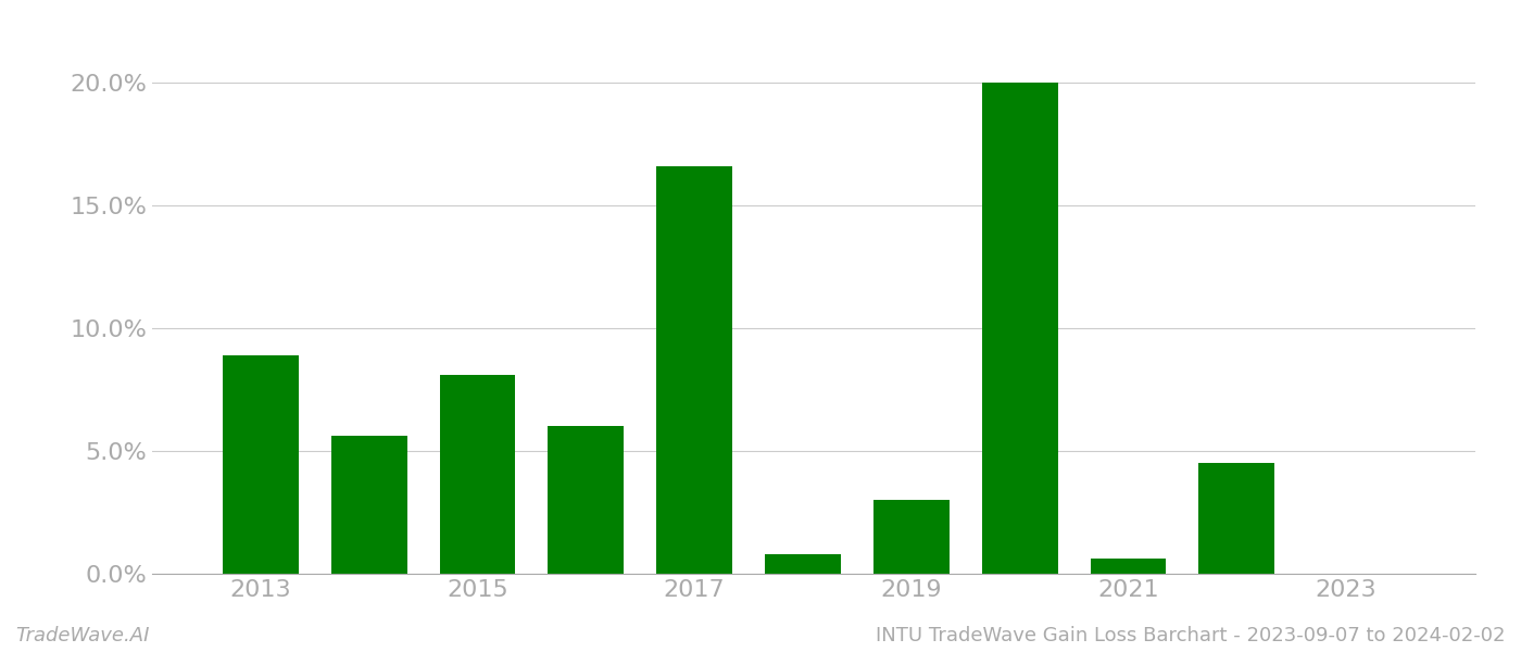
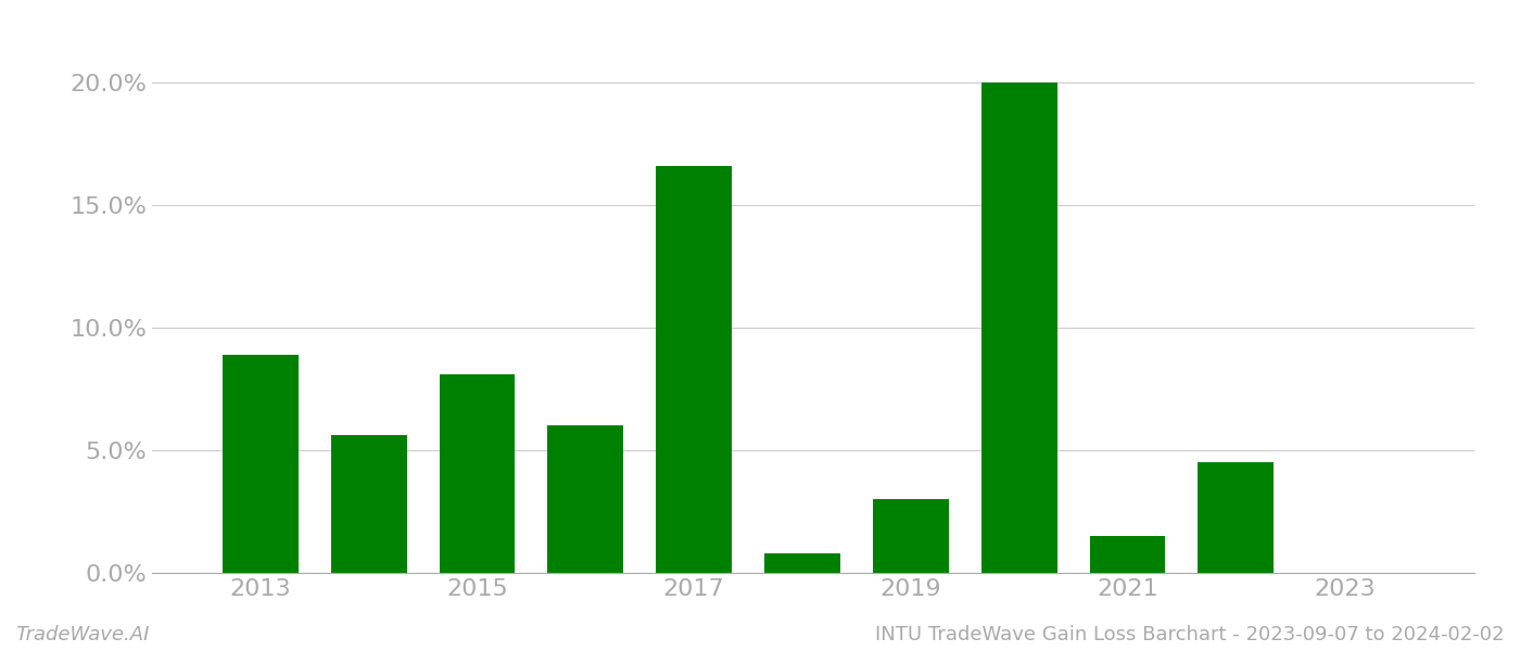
2021: 0.6% -> 1.5%
